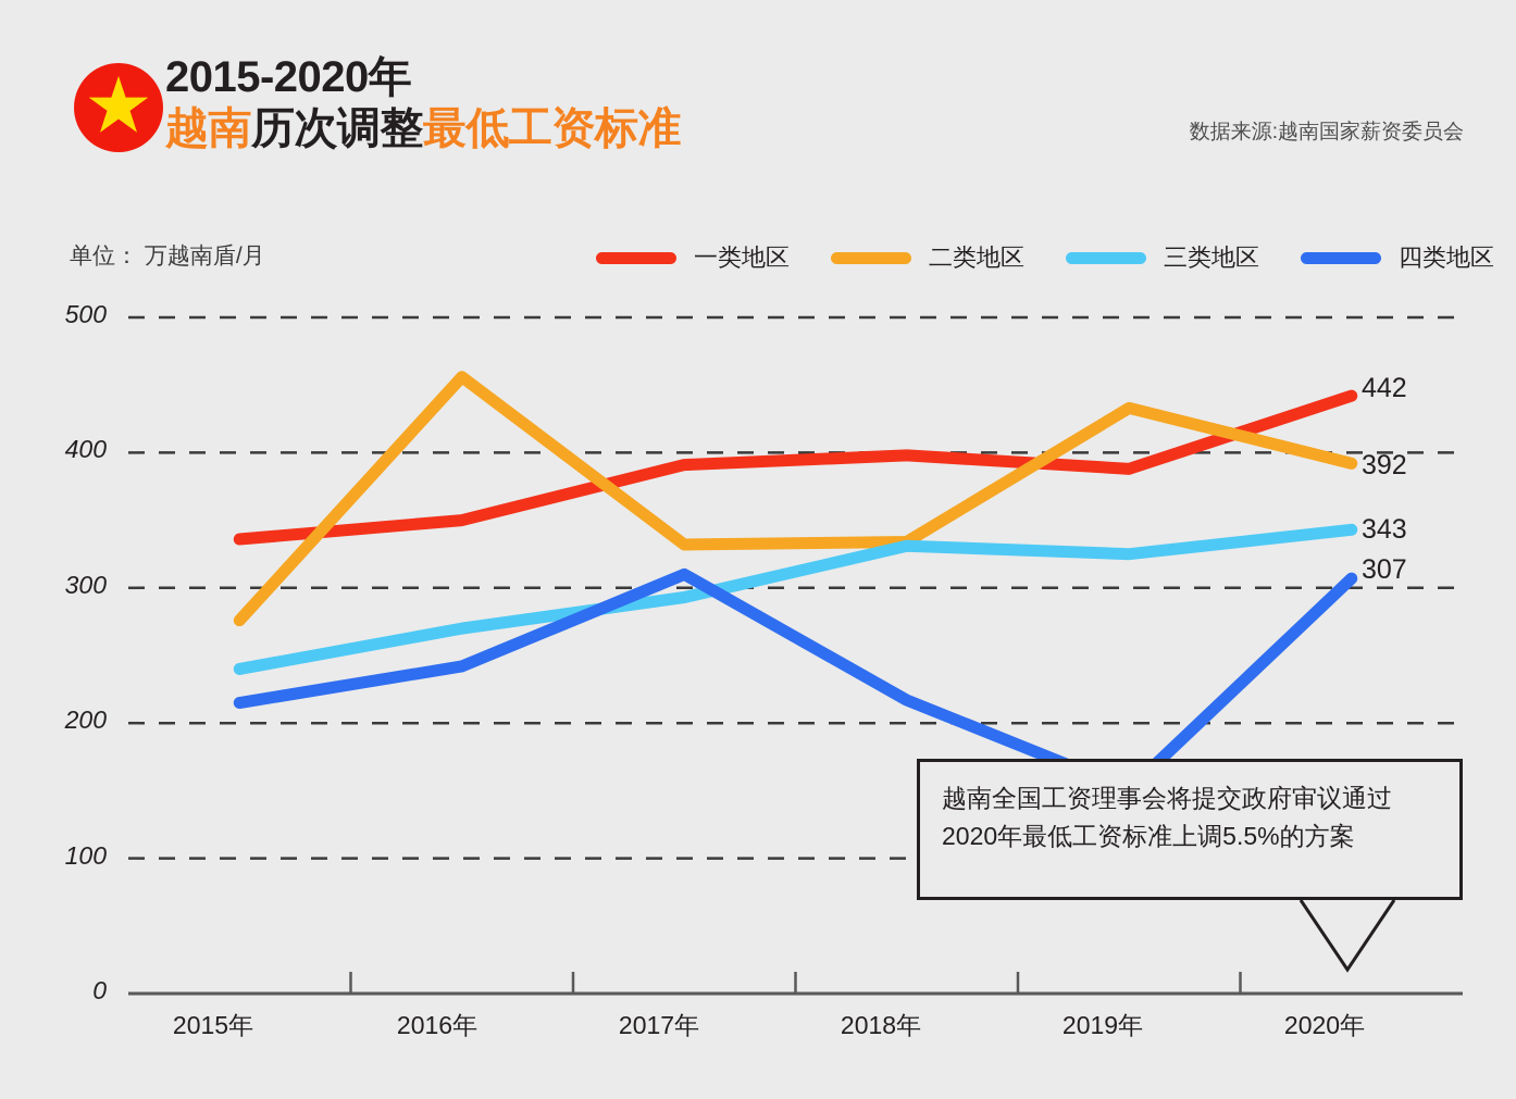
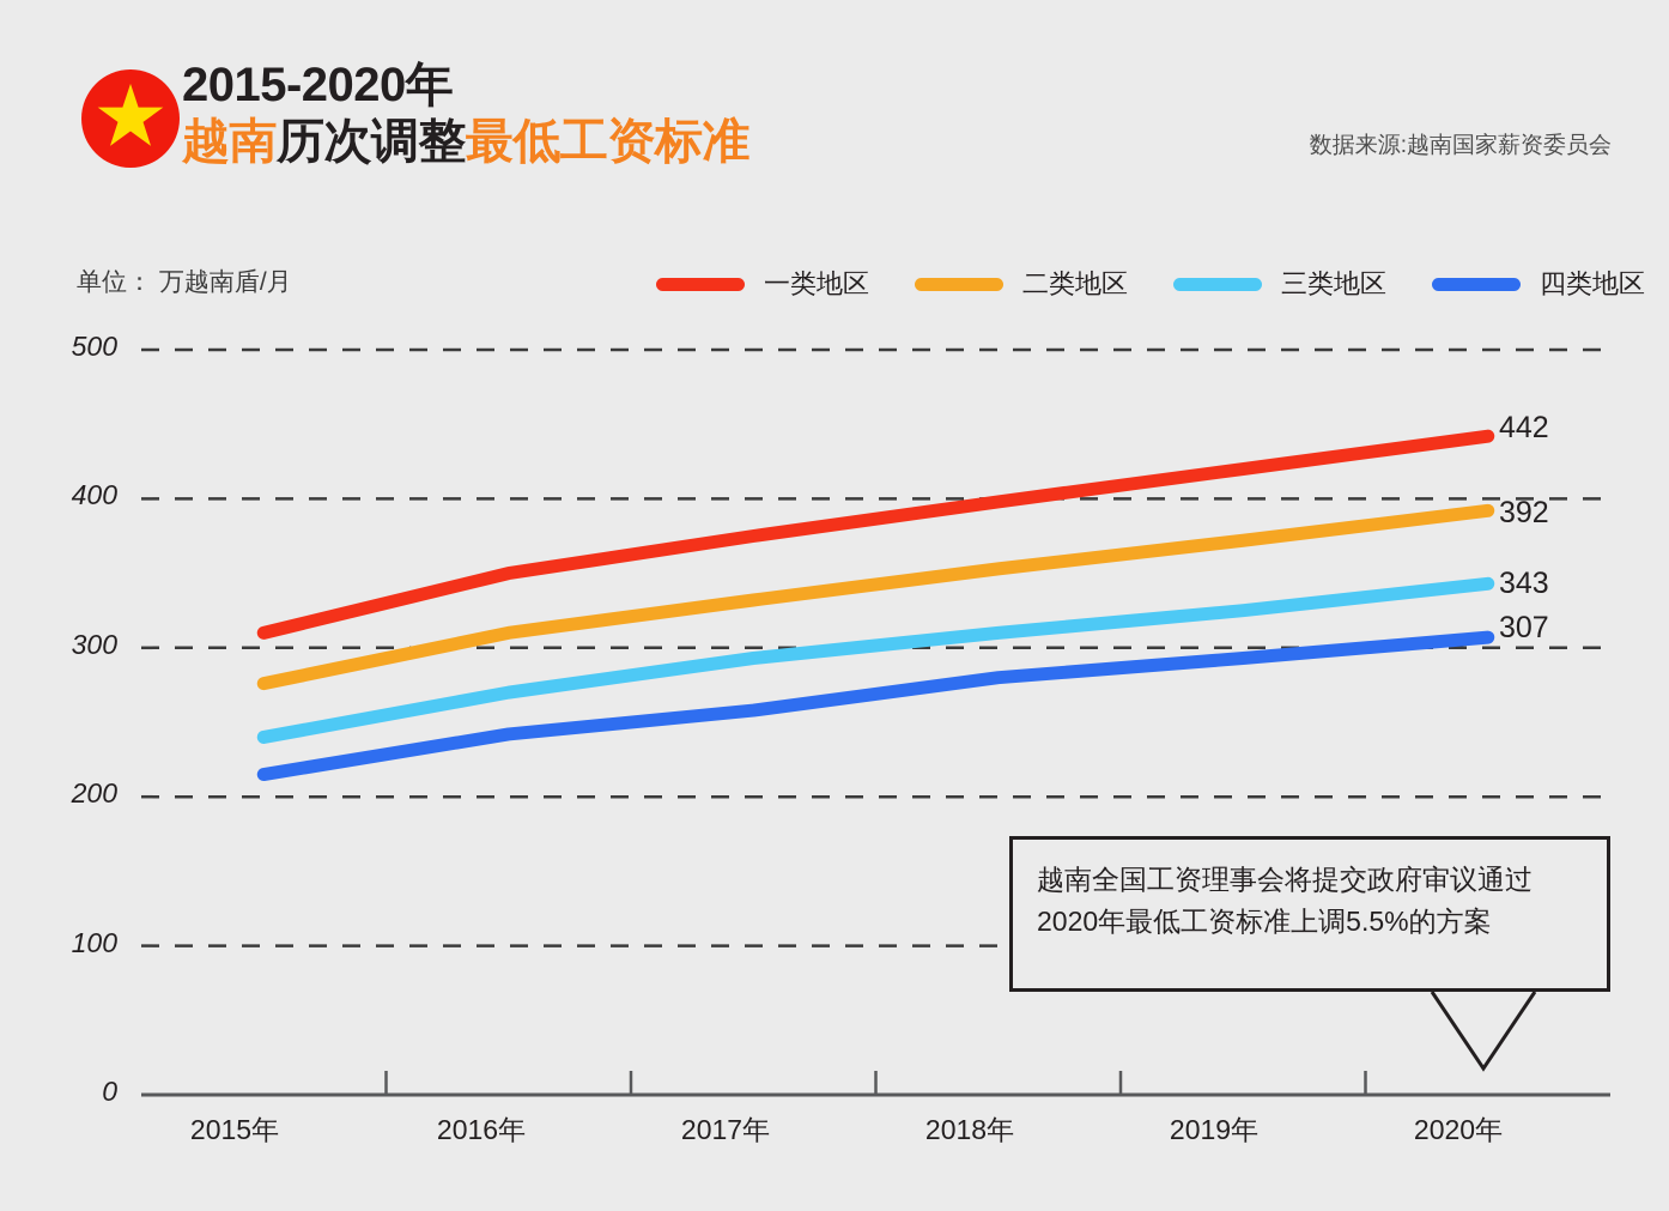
一类地区/2015年: 336 -> 310
二类地区/2016年: 456 -> 310
一类地区/2017年: 391 -> 375
四类地区/2017年: 310 -> 258
二类地区/2018年: 334 -> 353
三类地区/2018年: 331 -> 310
四类地区/2018年: 217 -> 280
一类地区/2019年: 388 -> 420
二类地区/2019年: 433 -> 372
四类地区/2019年: 151 -> 293
